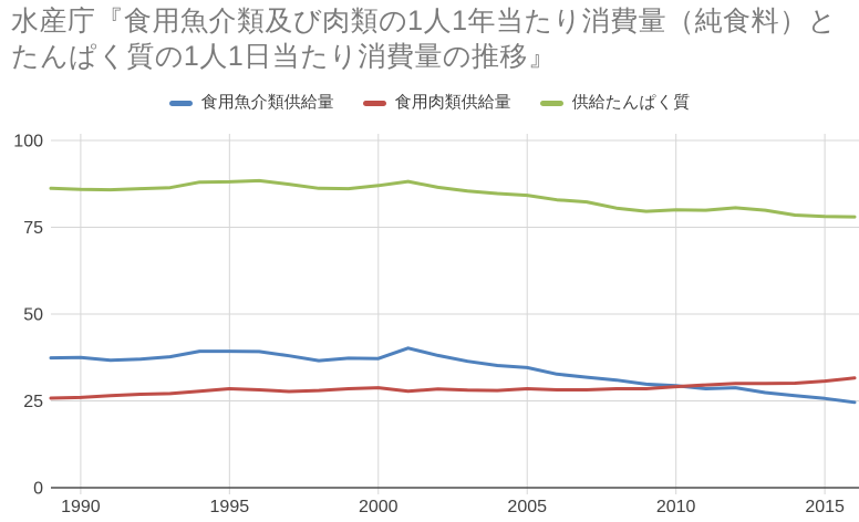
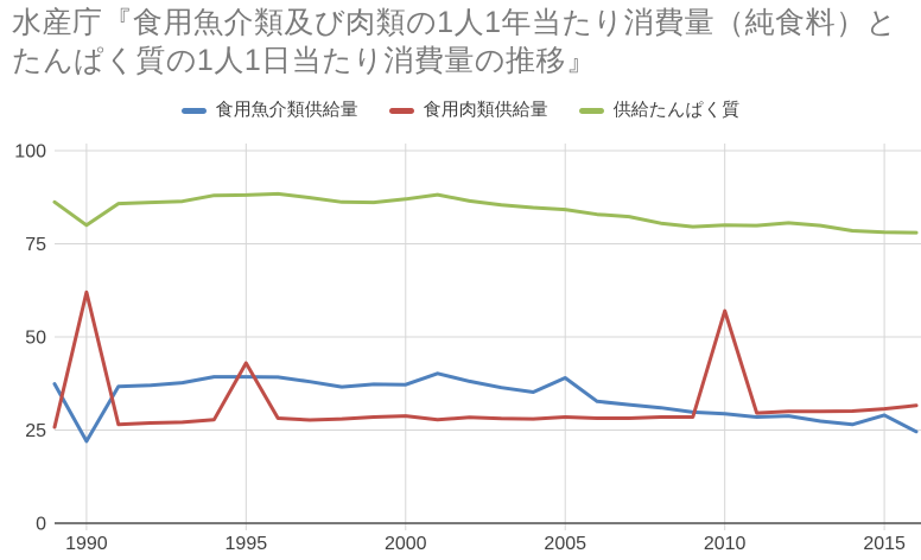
食用魚介類供給量/1990: 38 -> 22
食用肉類供給量/1990: 26 -> 62
供給たんぱく質/1990: 86 -> 80
食用肉類供給量/1995: 28 -> 43
食用魚介類供給量/2005: 35 -> 39
食用肉類供給量/2010: 29 -> 57
食用魚介類供給量/2015: 26 -> 29
